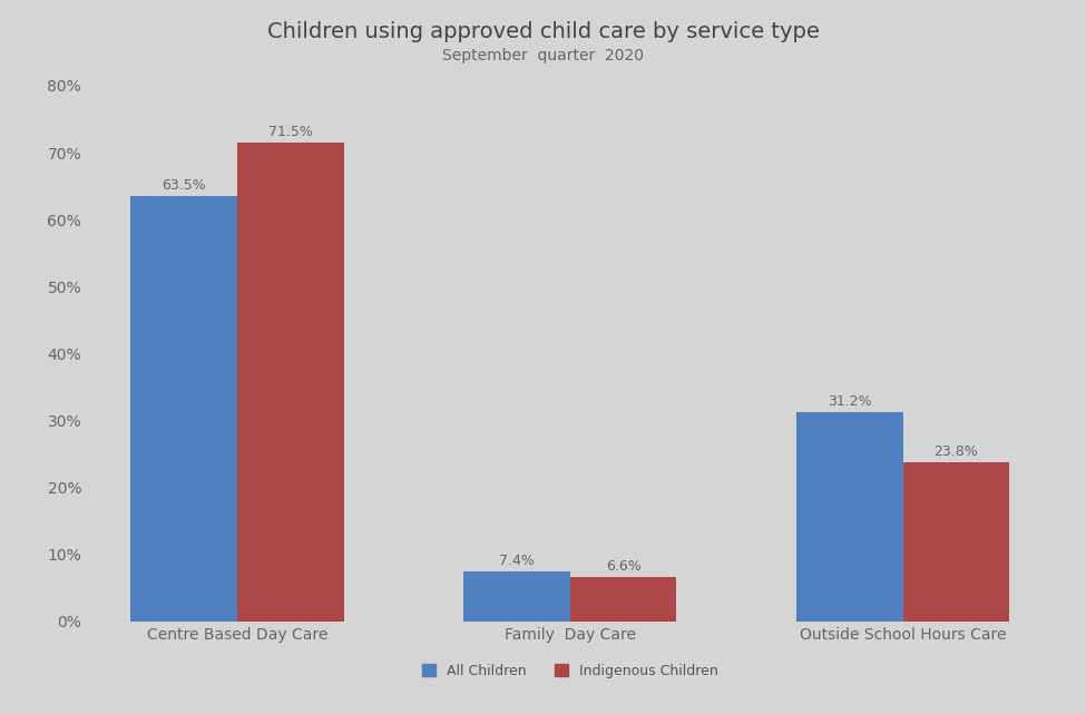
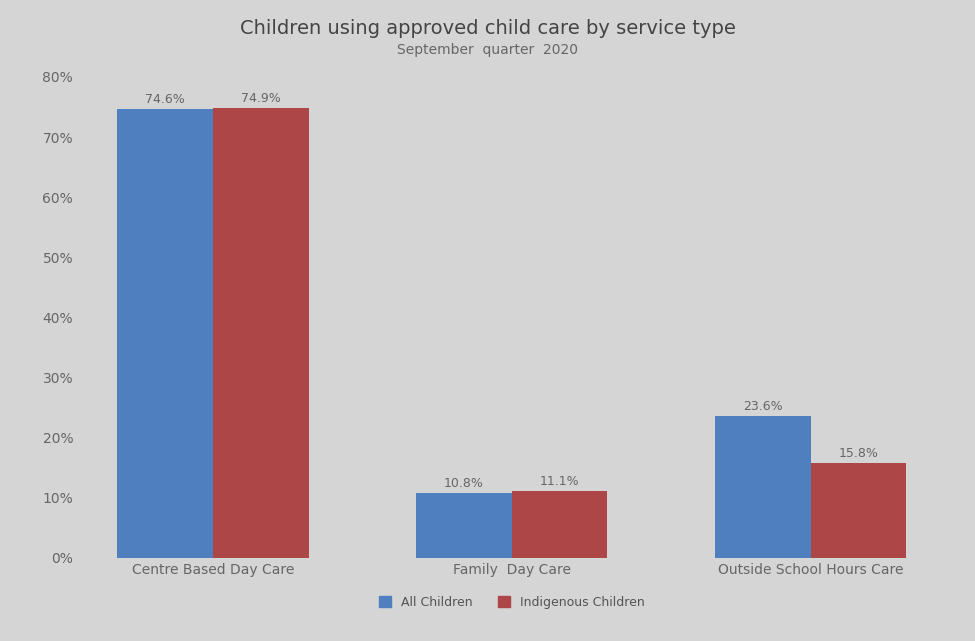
All Children/Centre Based Day Care: 63.5% -> 74.6%
Indigenous Children/Centre Based Day Care: 71.5% -> 74.9%
All Children/Family Day Care: 7.4% -> 10.8%
Indigenous Children/Family Day Care: 6.6% -> 11.1%
All Children/Outside School Hours Care: 31.2% -> 23.6%
Indigenous Children/Outside School Hours Care: 23.8% -> 15.8%
